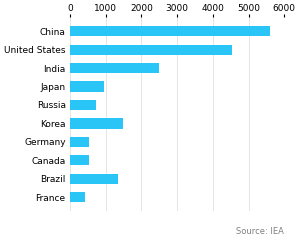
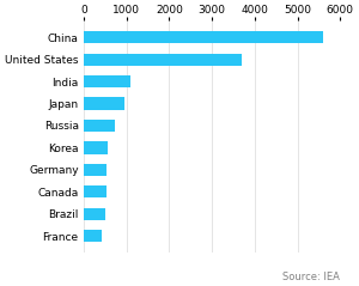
United States: 4550 -> 3700
India: 2500 -> 1100
Korea: 1500 -> 560
Brazil: 1350 -> 510
